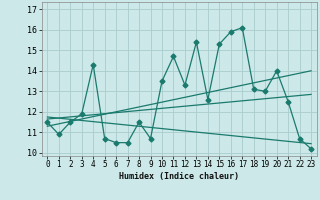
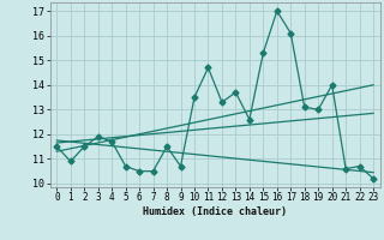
4: 14.3 -> 11.7
13: 15.4 -> 13.7
16: 15.9 -> 17.0
21: 12.5 -> 10.6
